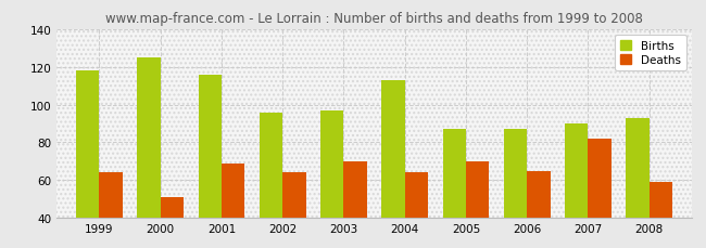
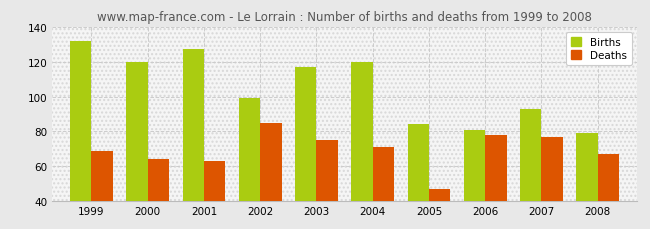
Births/1999: 118 -> 132
Deaths/1999: 64 -> 69
Births/2000: 125 -> 120
Deaths/2000: 51 -> 64
Births/2001: 116 -> 127
Deaths/2001: 69 -> 63
Births/2002: 96 -> 99
Deaths/2002: 64 -> 85
Births/2003: 97 -> 117
Deaths/2003: 70 -> 75
Births/2004: 113 -> 120
Deaths/2004: 64 -> 71
Births/2005: 87 -> 84
Deaths/2005: 70 -> 47
Births/2006: 87 -> 81
Deaths/2006: 65 -> 78
Births/2007: 90 -> 93
Deaths/2007: 82 -> 77
Births/2008: 93 -> 79
Deaths/2008: 59 -> 67
